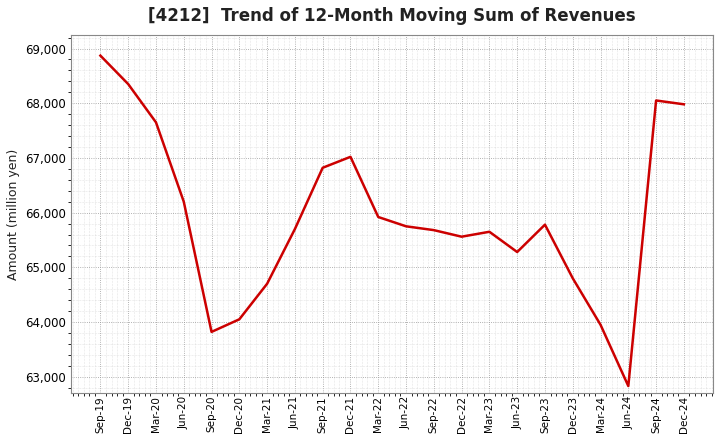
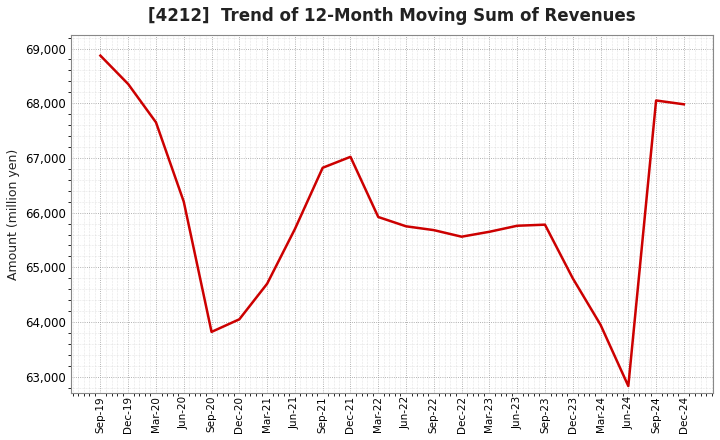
Jun-23: 65,280 -> 65,760
